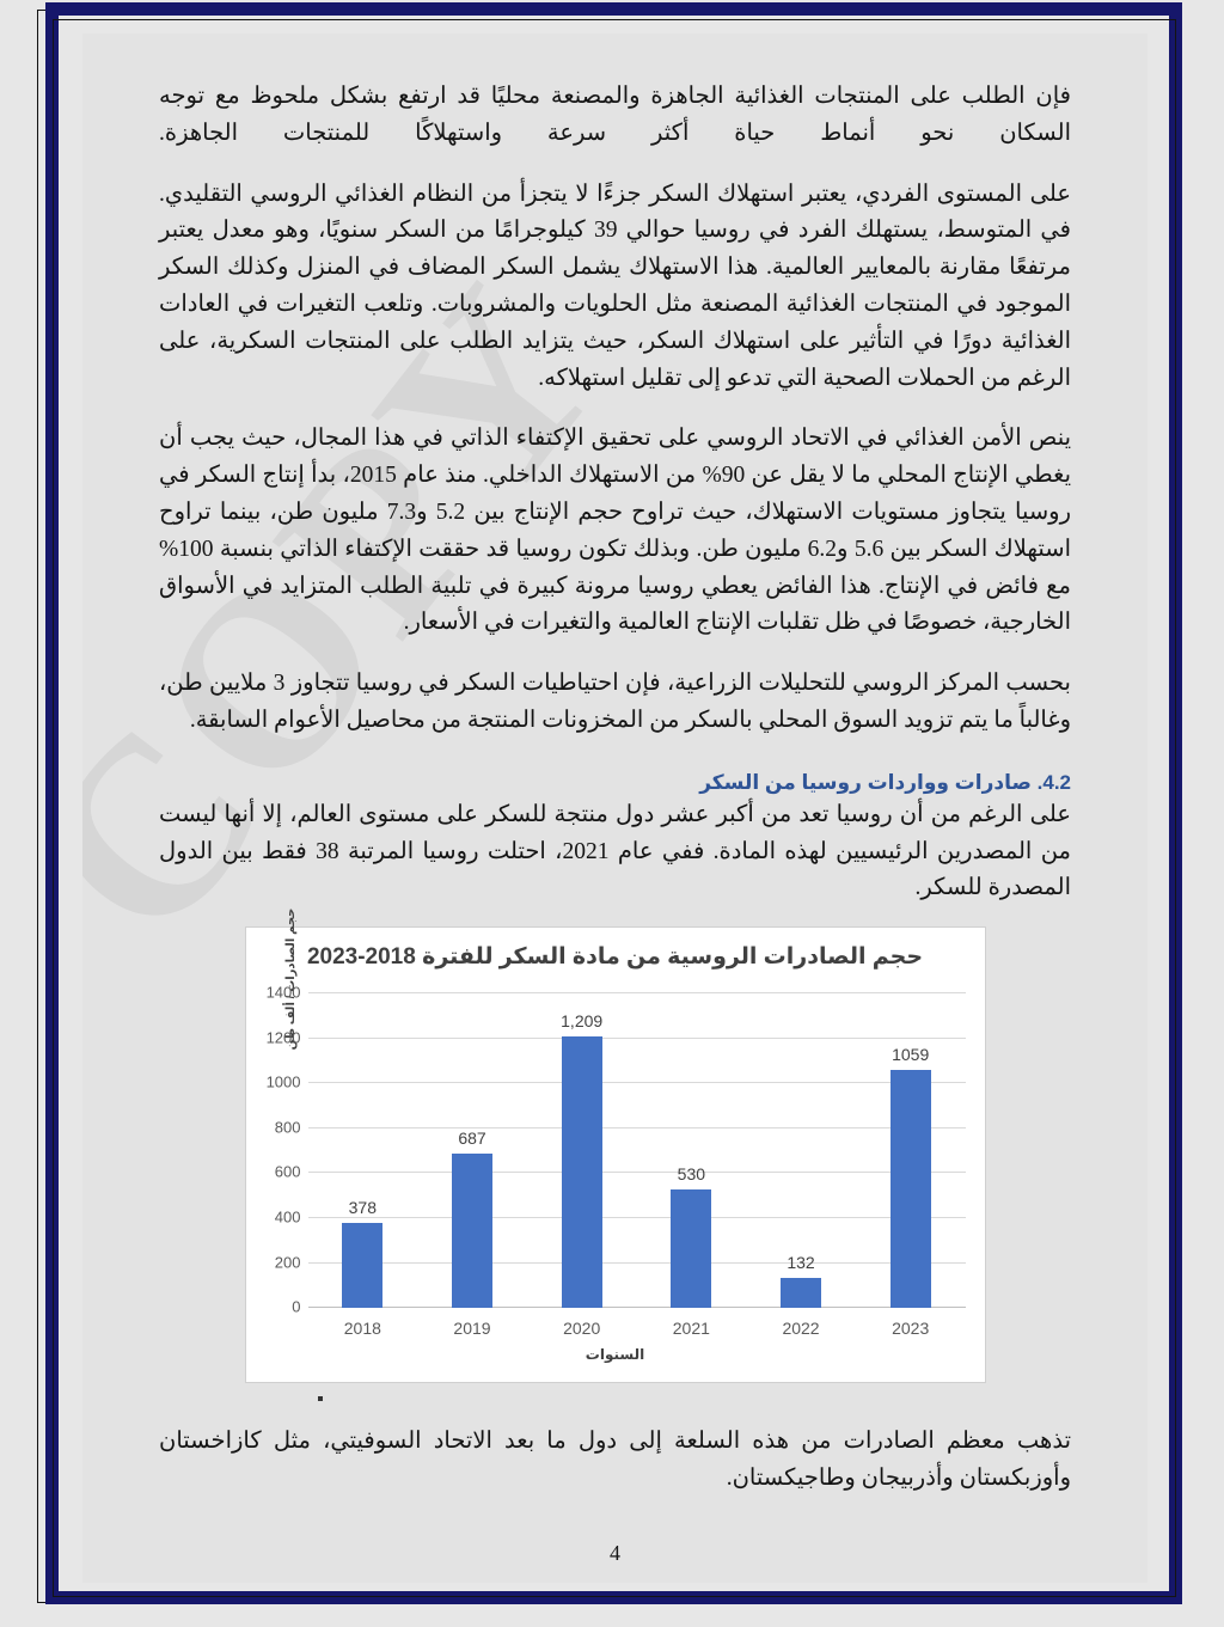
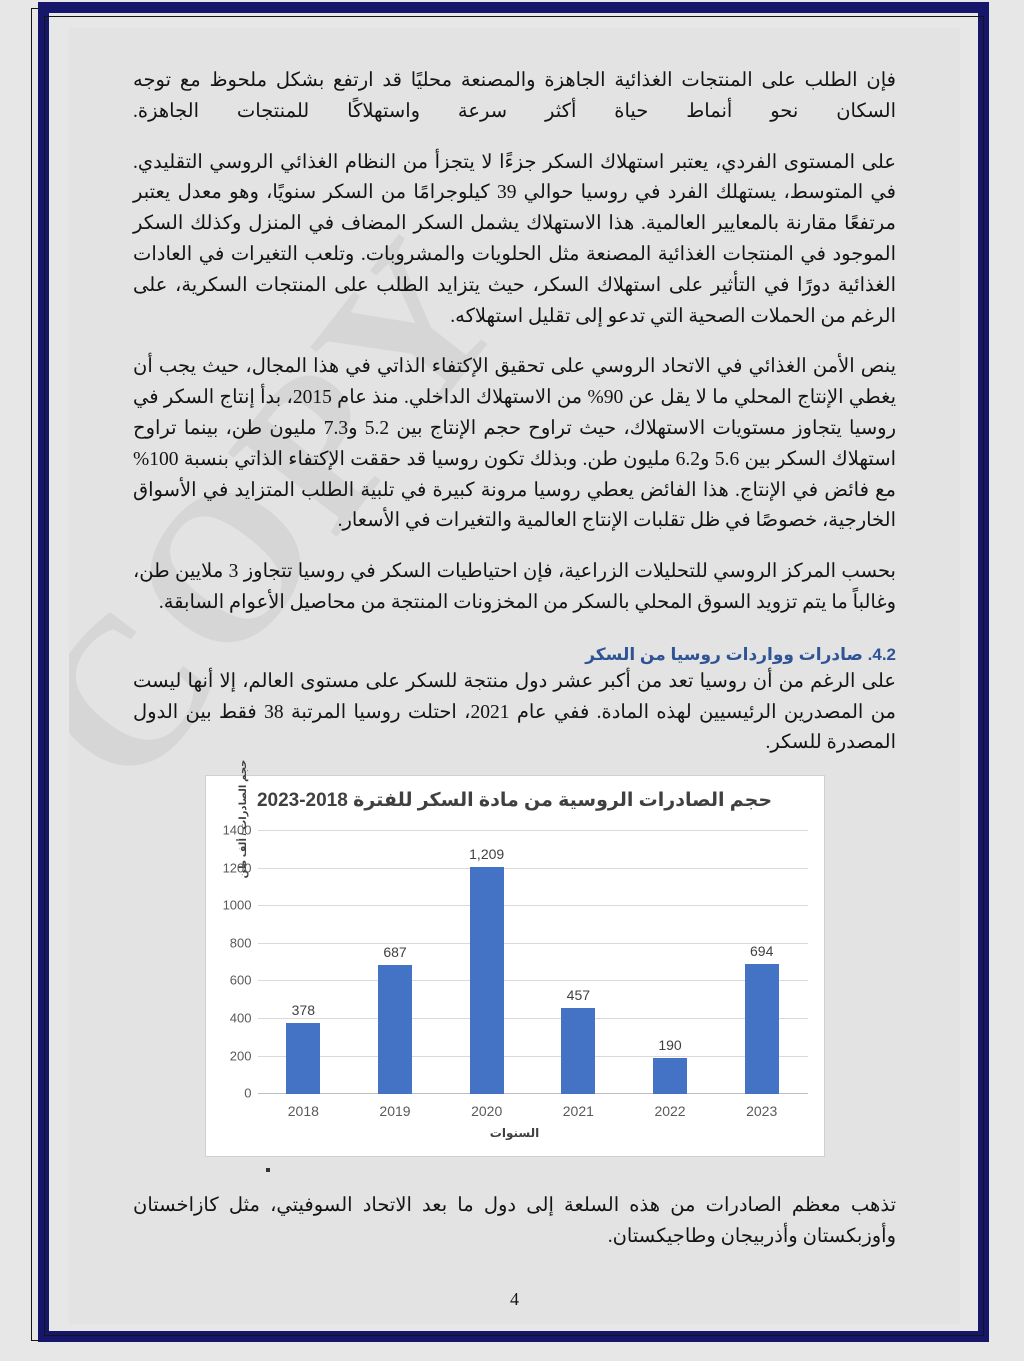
2021: 530 -> 457
2022: 132 -> 190
2023: 1059 -> 694
